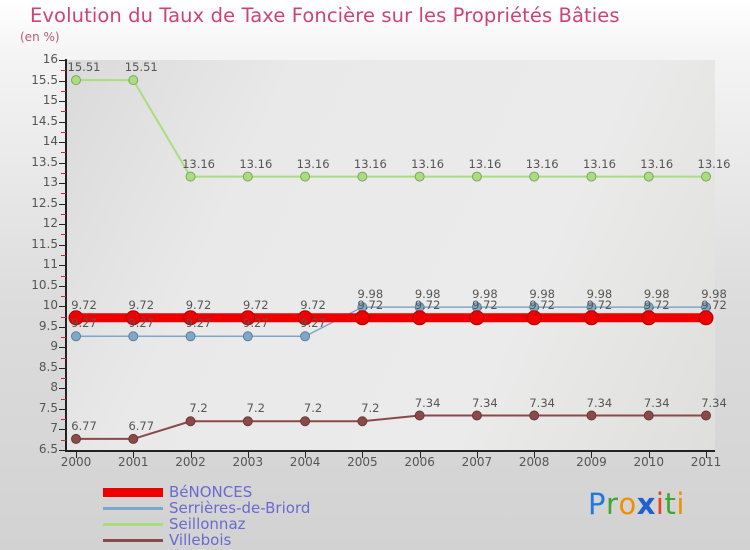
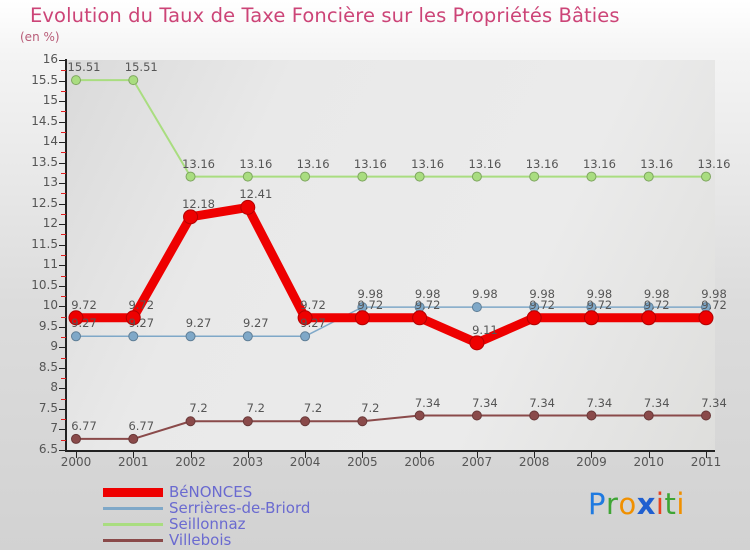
BéNONCES/2002: 9.72 -> 12.18
BéNONCES/2003: 9.72 -> 12.41
BéNONCES/2007: 9.72 -> 9.11
